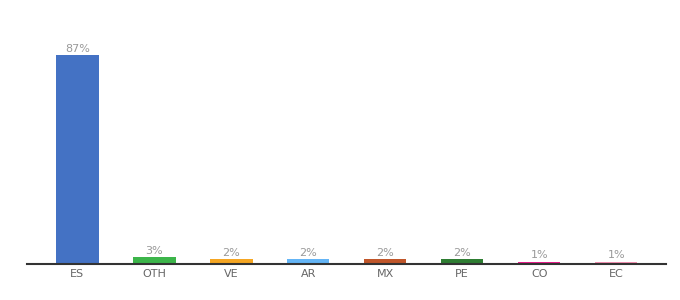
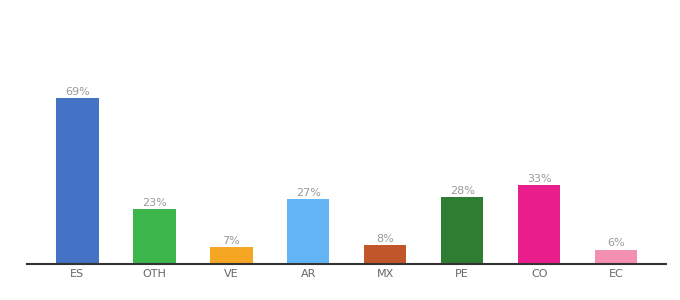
ES: 87% -> 69%
OTH: 3% -> 23%
VE: 2% -> 7%
AR: 2% -> 27%
MX: 2% -> 8%
PE: 2% -> 28%
CO: 1% -> 33%
EC: 1% -> 6%
